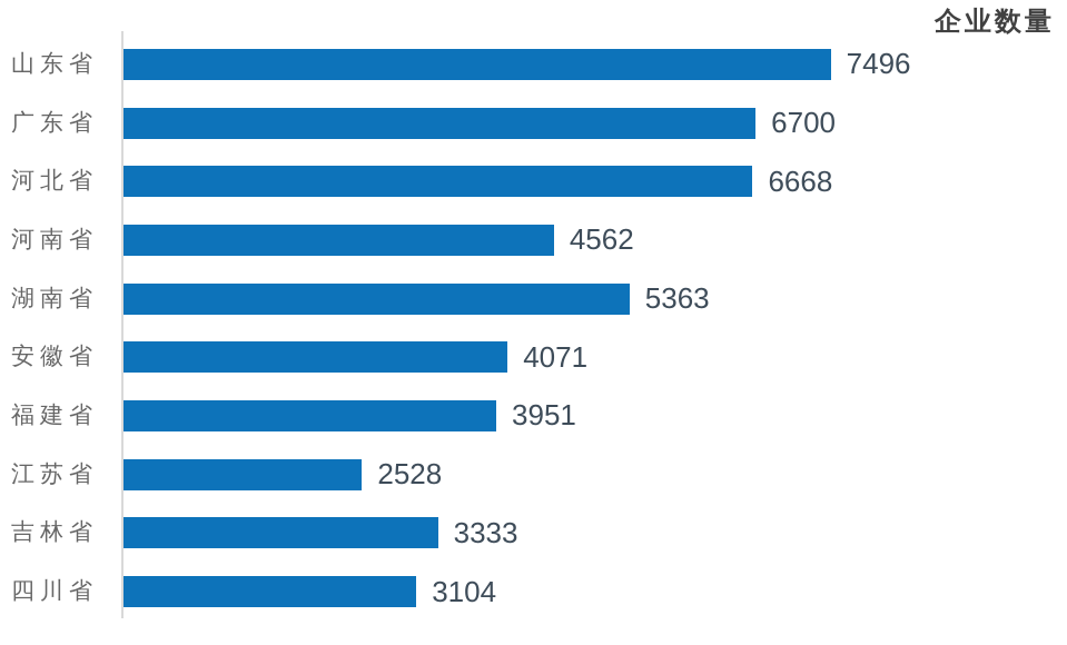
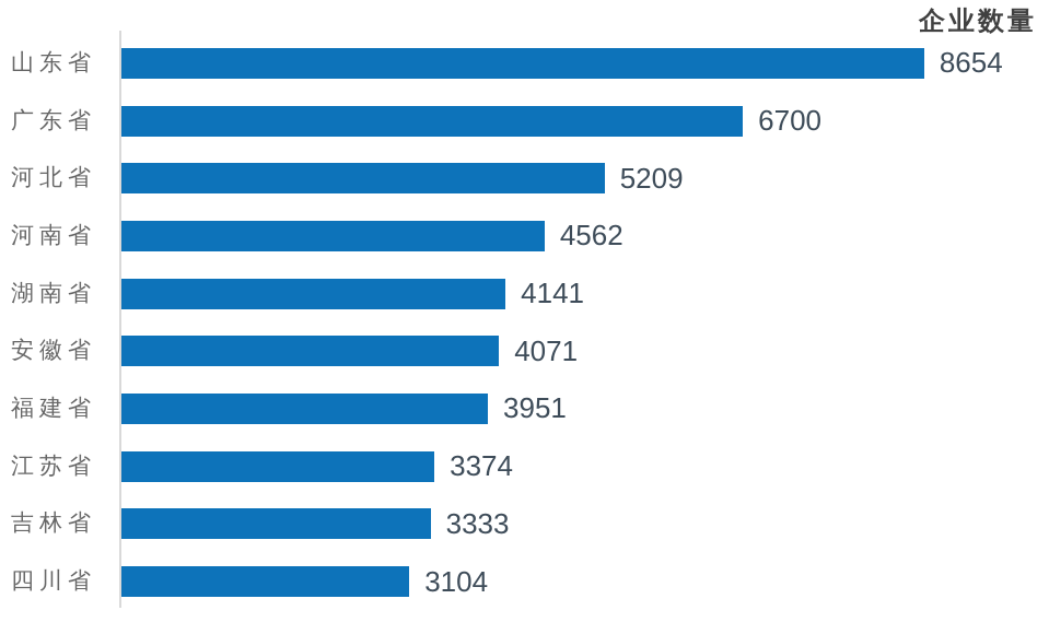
山东省: 7496 -> 8654
河北省: 6668 -> 5209
湖南省: 5363 -> 4141
江苏省: 2528 -> 3374
